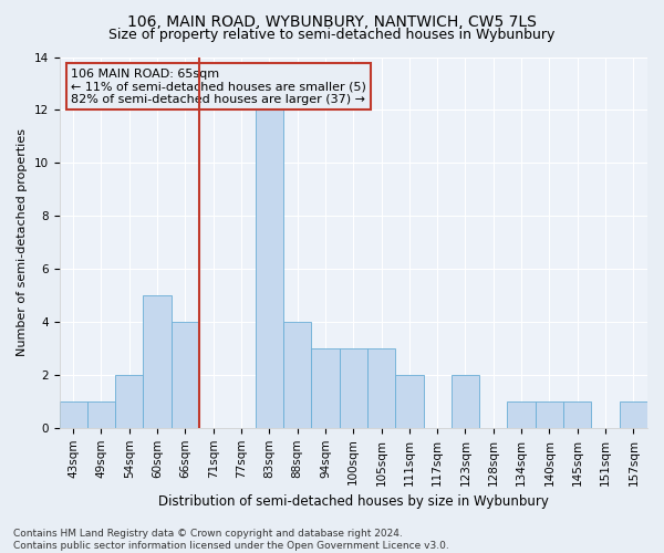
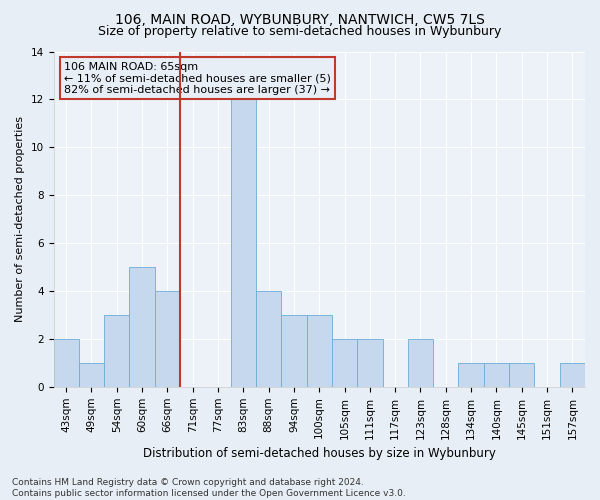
43sqm: 1 -> 2
54sqm: 2 -> 3
105sqm: 3 -> 2
